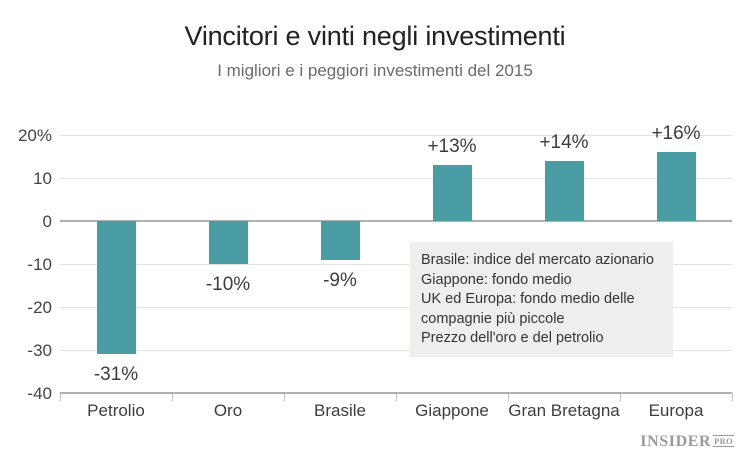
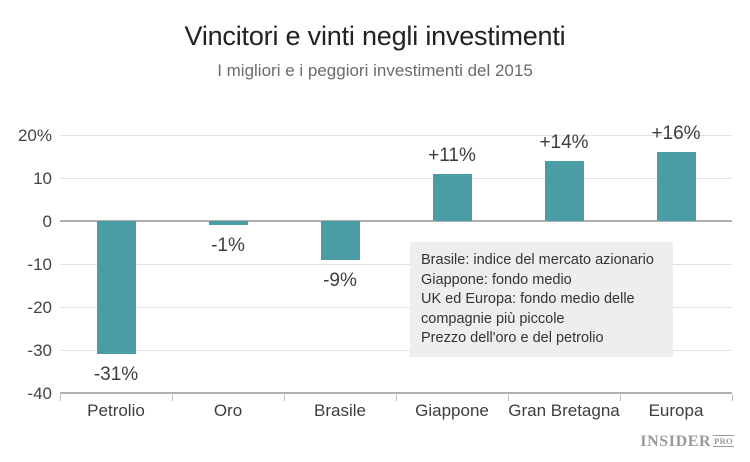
Oro: -10% -> -1%
Giappone: +13% -> +11%
